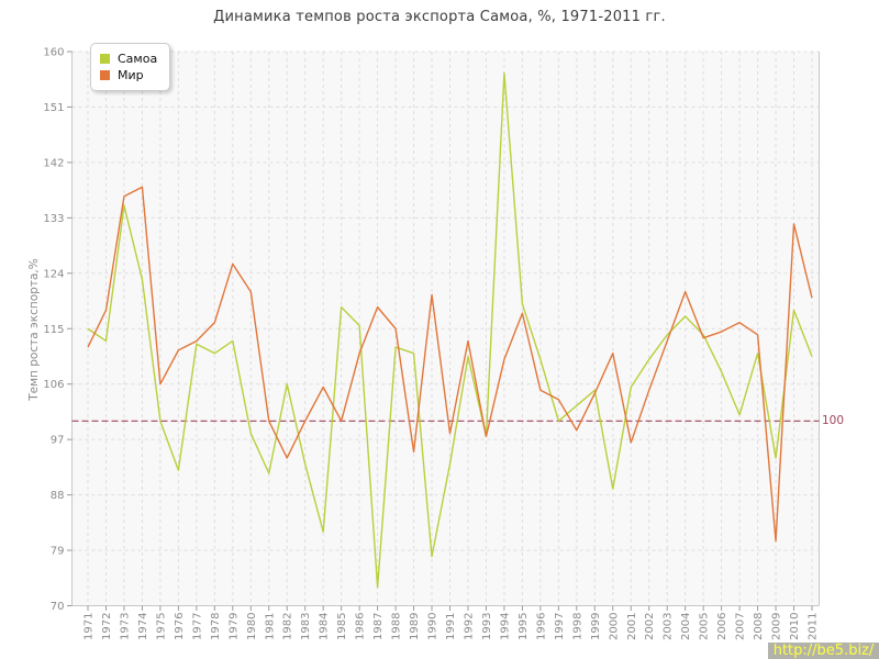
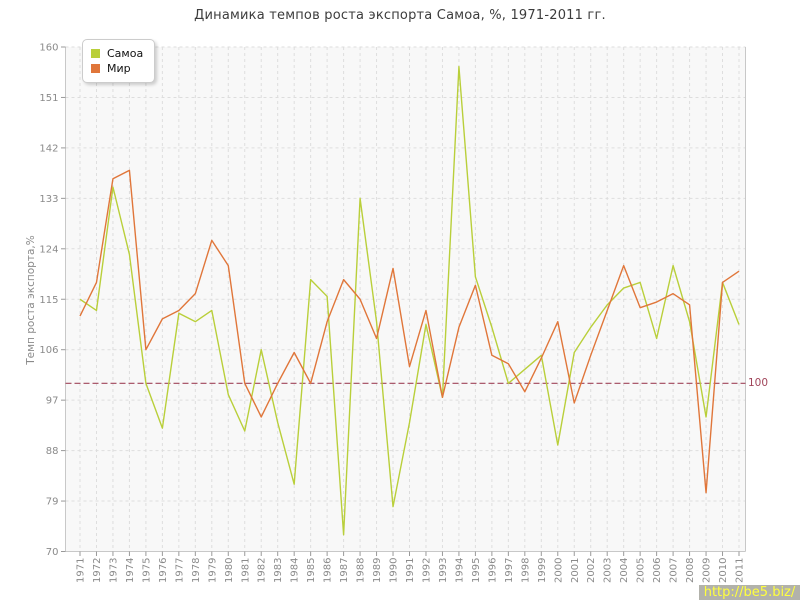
Самоа/1988: 112 -> 133
Мир/1989: 95 -> 108
Мир/1991: 98 -> 103
Самоа/2005: 114 -> 118
Самоа/2007: 101 -> 121
Мир/2010: 132 -> 118
